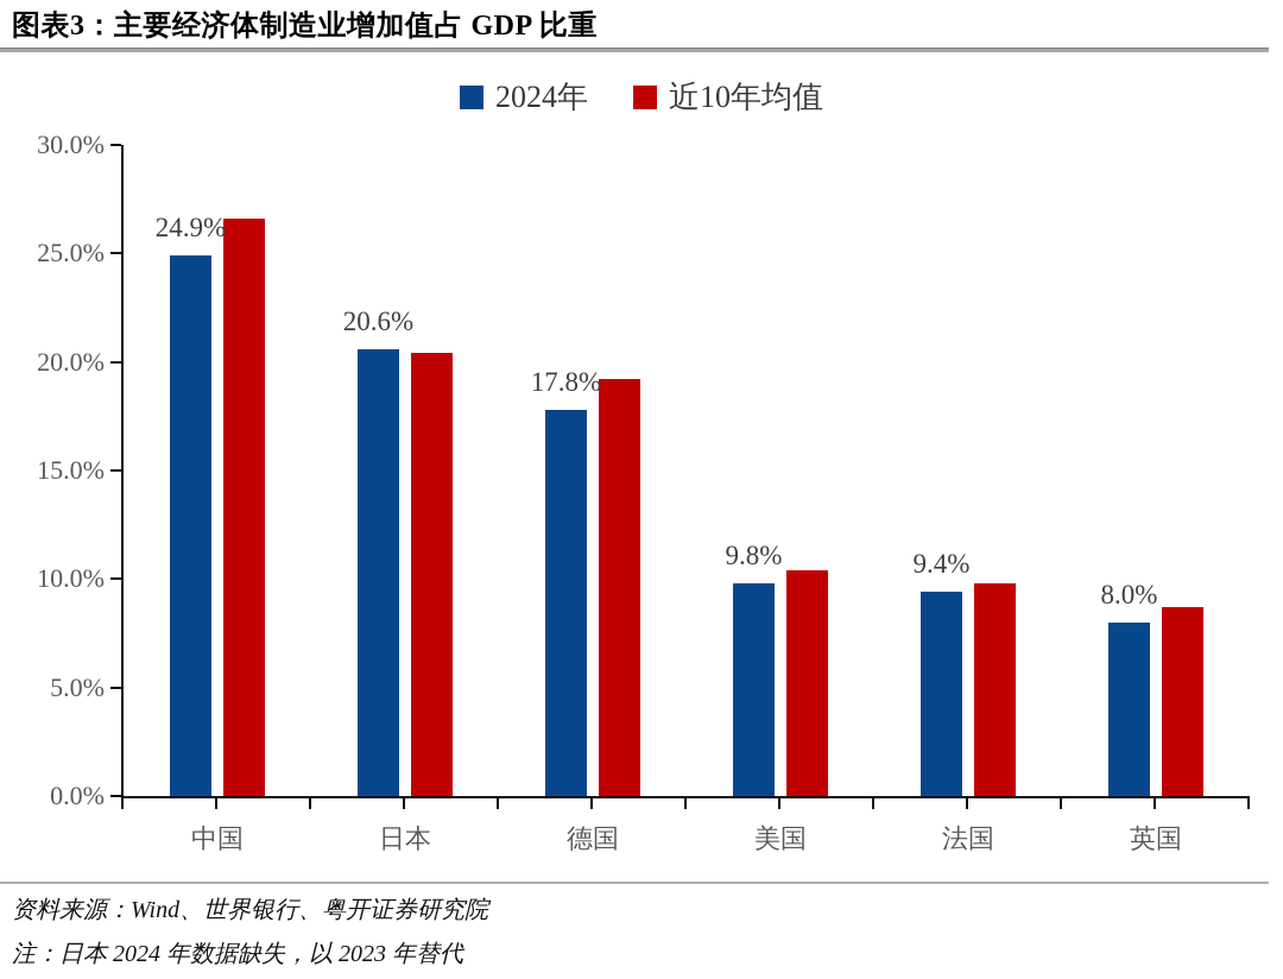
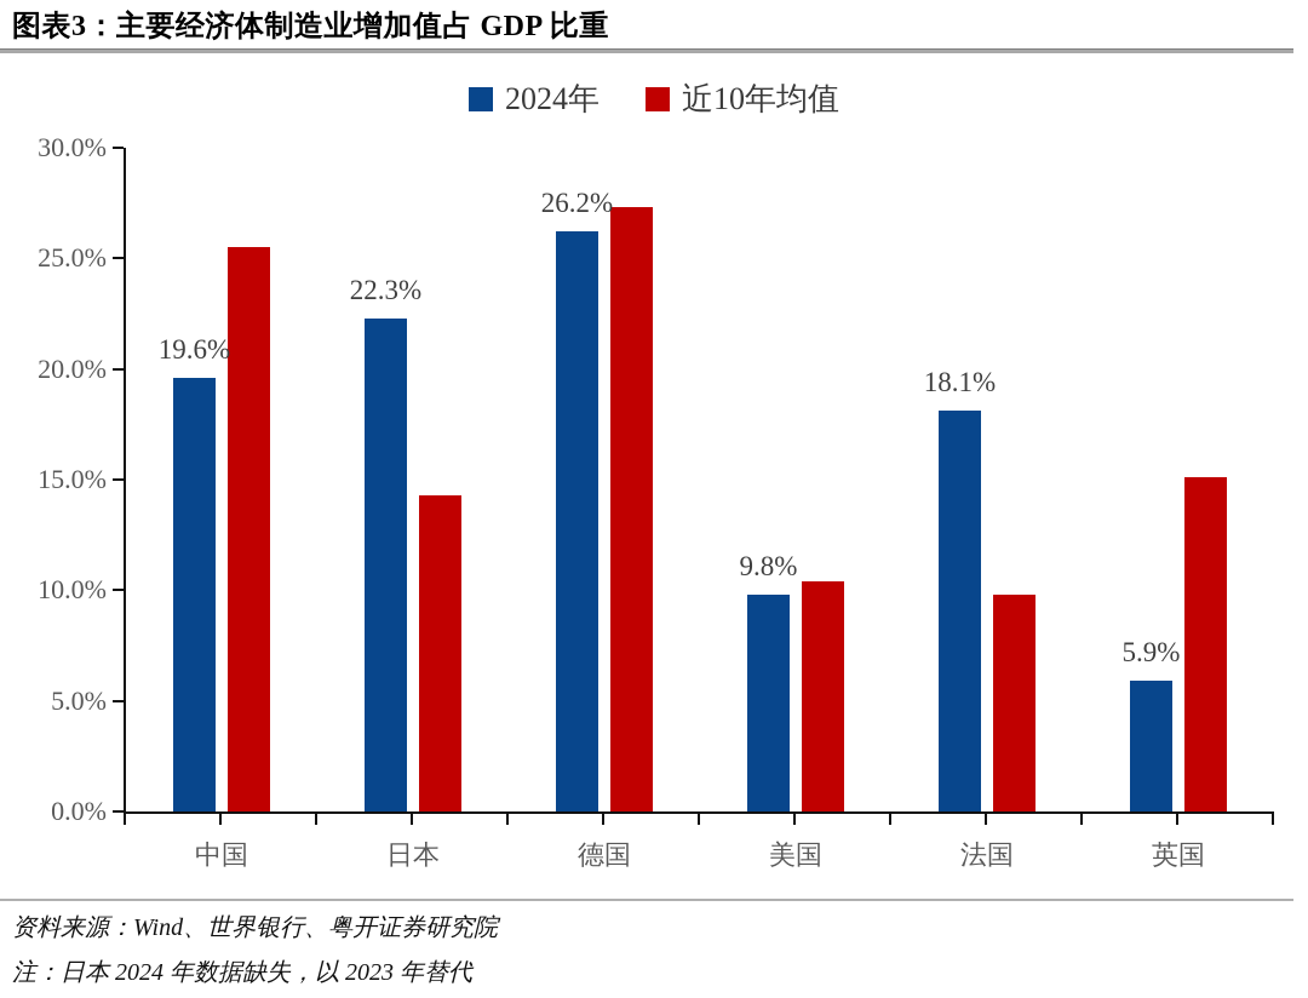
2024年/中国: 24.9% -> 19.6%
近10年均值/中国: 26.6% -> 25.5%
2024年/日本: 20.6% -> 22.3%
近10年均值/日本: 20.4% -> 14.3%
2024年/德国: 17.8% -> 26.2%
近10年均值/德国: 19.2% -> 27.3%
2024年/法国: 9.4% -> 18.1%
2024年/英国: 8.0% -> 5.9%
近10年均值/英国: 8.7% -> 15.1%
